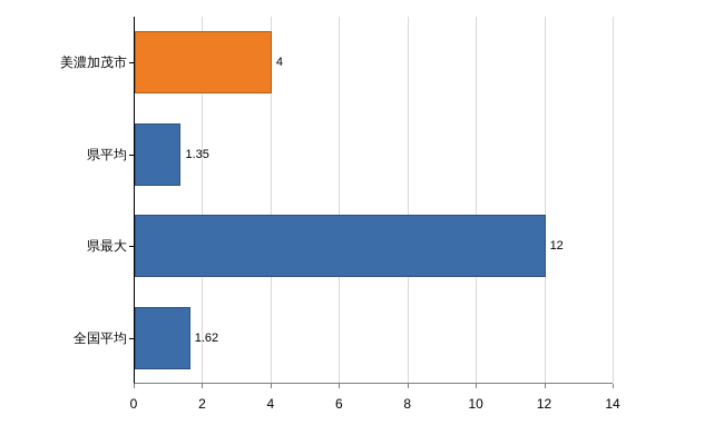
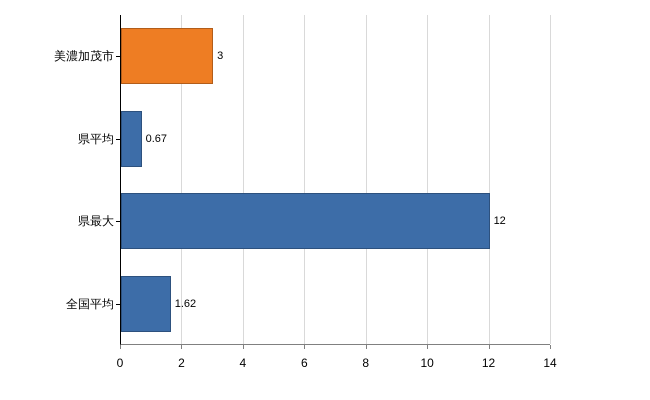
美濃加茂市: 4 -> 3
県平均: 1.35 -> 0.67
